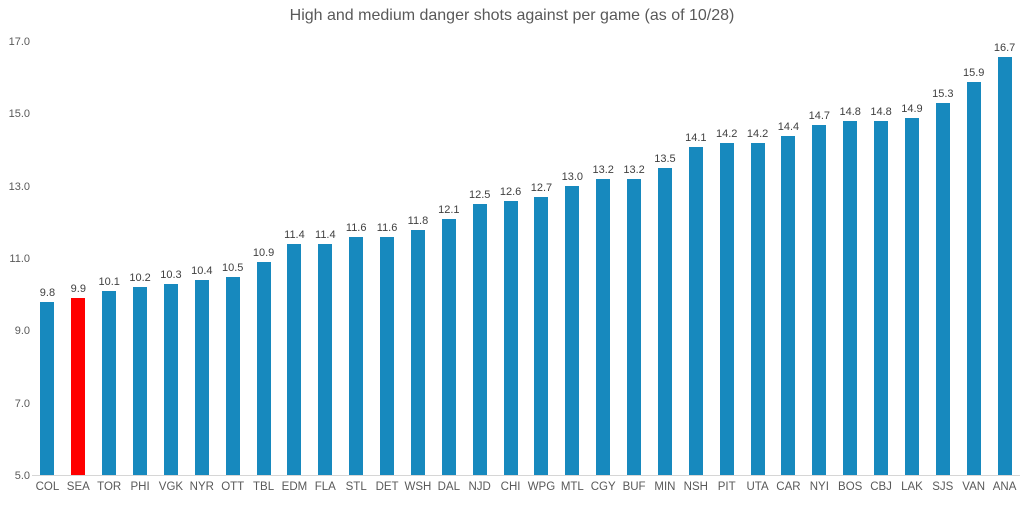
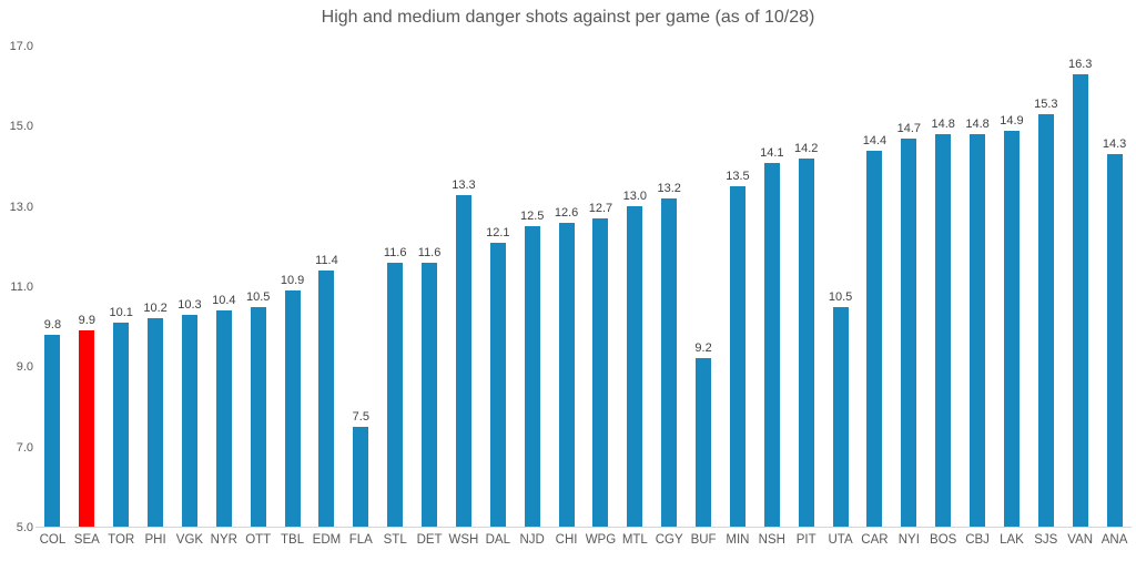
FLA: 11.4 -> 7.5
WSH: 11.8 -> 13.3
BUF: 13.2 -> 9.2
UTA: 14.2 -> 10.5
VAN: 15.9 -> 16.3
ANA: 16.7 -> 14.3
